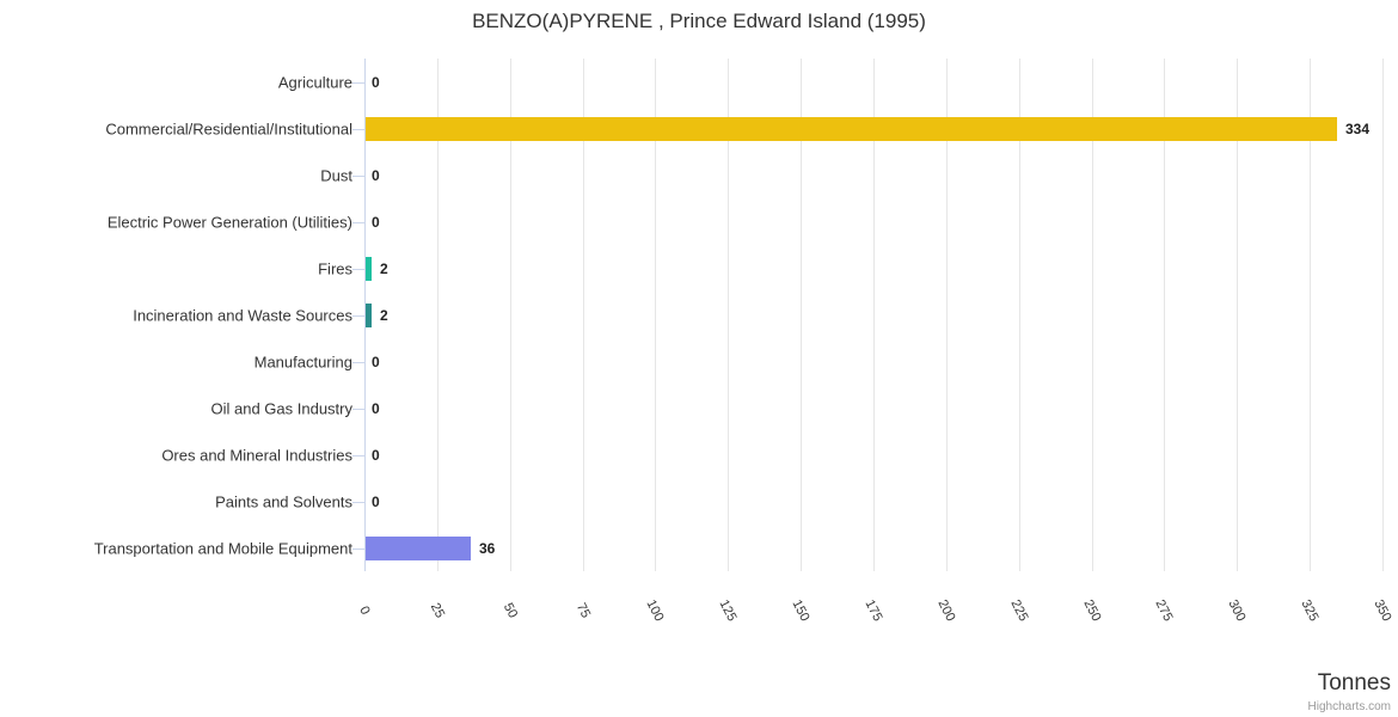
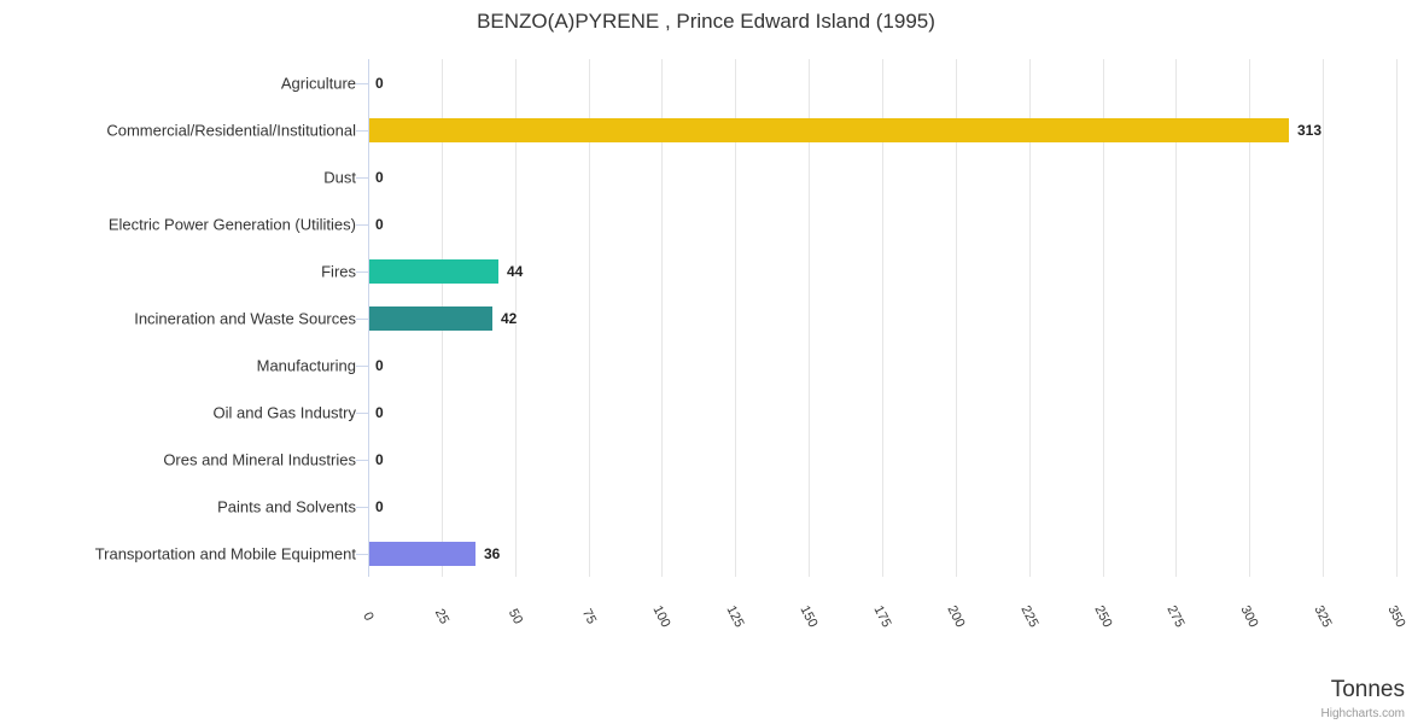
Commercial/Residential/Institutional: 334 -> 313
Fires: 2 -> 44
Incineration and Waste Sources: 2 -> 42
